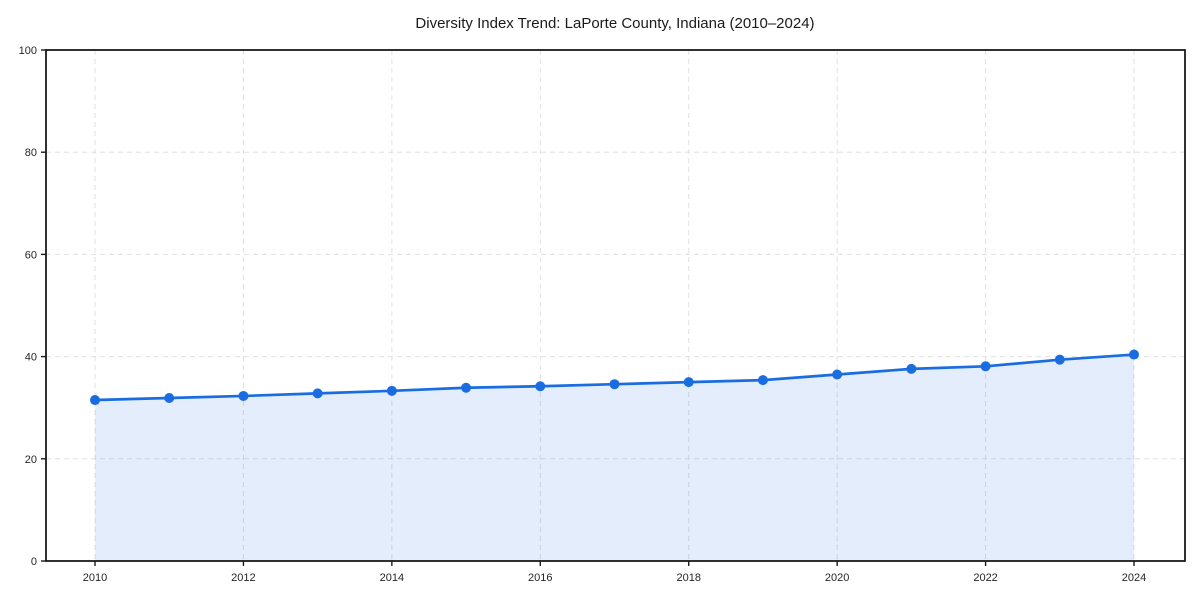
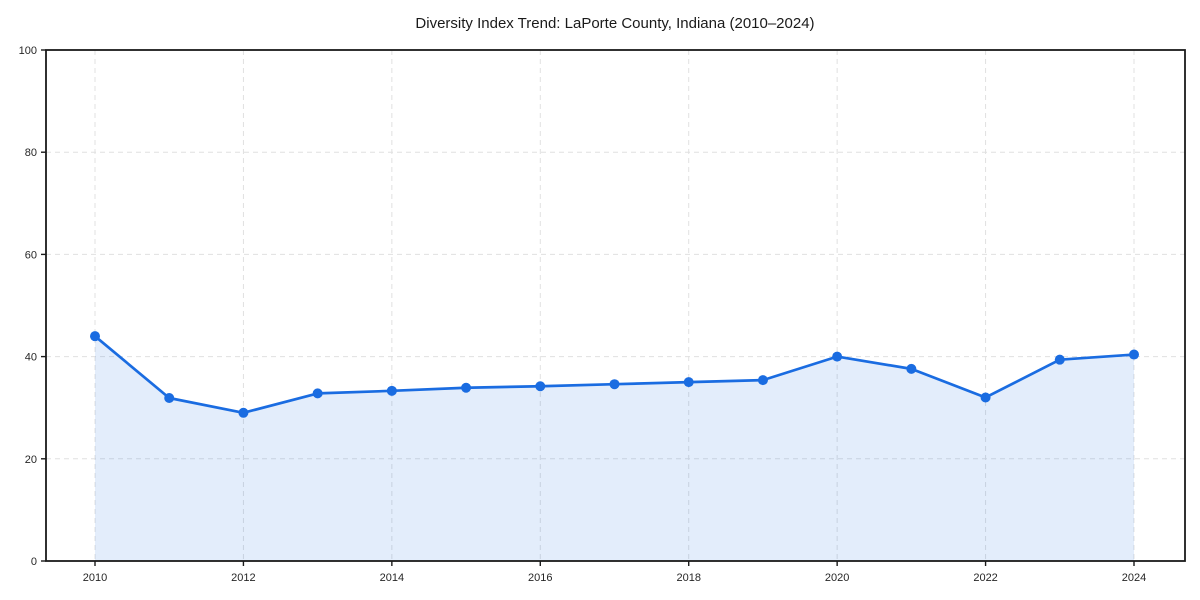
2010: 32 -> 44
2012: 32 -> 29
2020: 36 -> 40
2022: 38 -> 32
